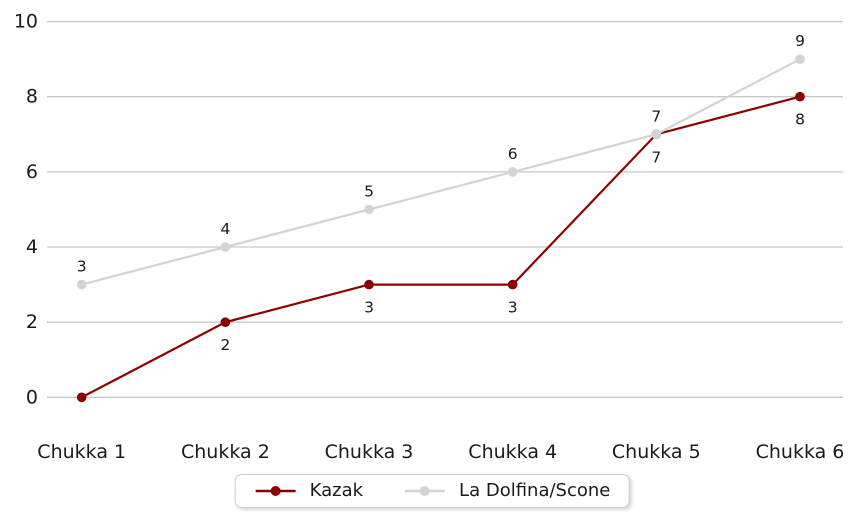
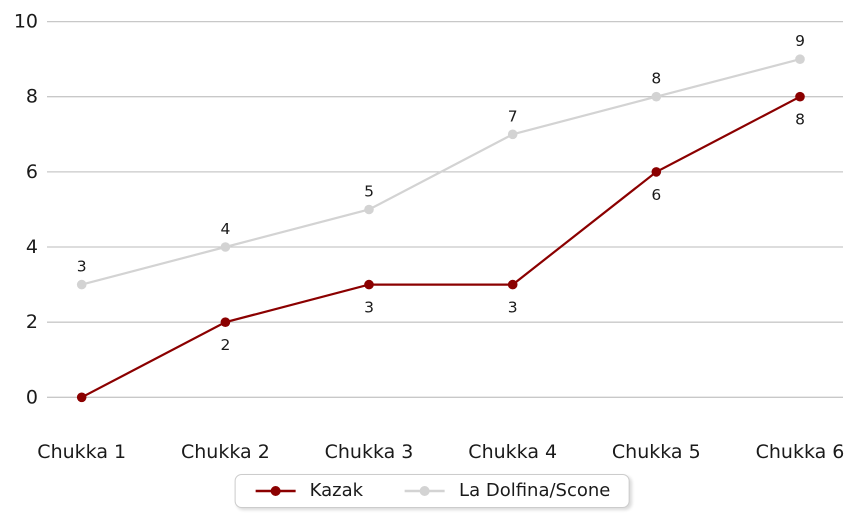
La Dolfina/Scone/Chukka 4: 6 -> 7
Kazak/Chukka 5: 7 -> 6
La Dolfina/Scone/Chukka 5: 7 -> 8
